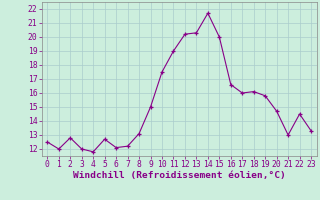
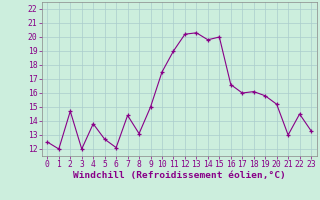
2: 12.8 -> 14.7
4: 11.8 -> 13.8
7: 12.2 -> 14.4
14: 21.7 -> 19.8
20: 14.7 -> 15.2
